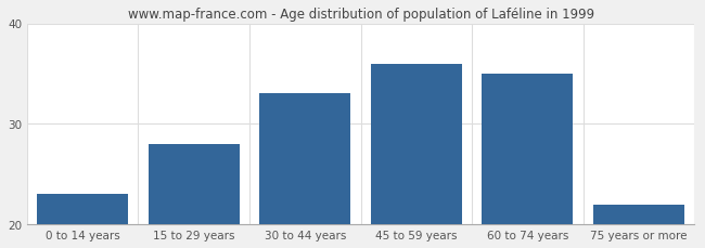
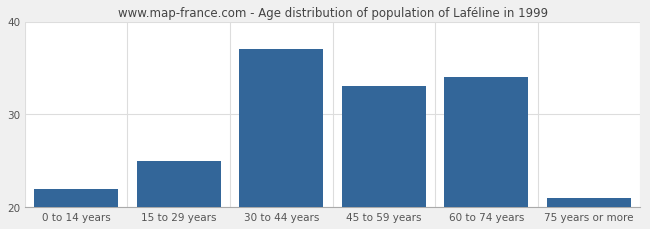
0 to 14 years: 23 -> 22
15 to 29 years: 28 -> 25
30 to 44 years: 33 -> 37
45 to 59 years: 36 -> 33
60 to 74 years: 35 -> 34
75 years or more: 22 -> 21
